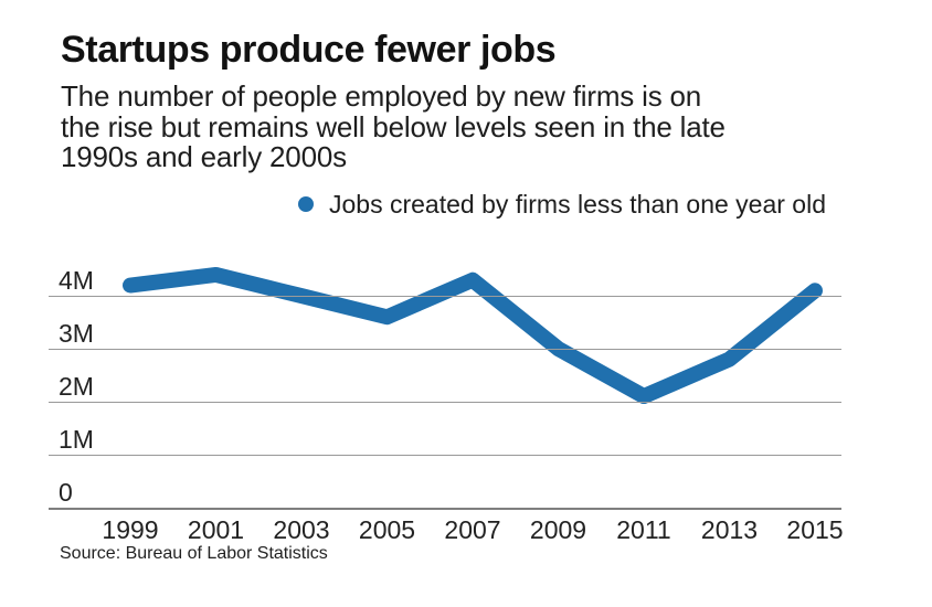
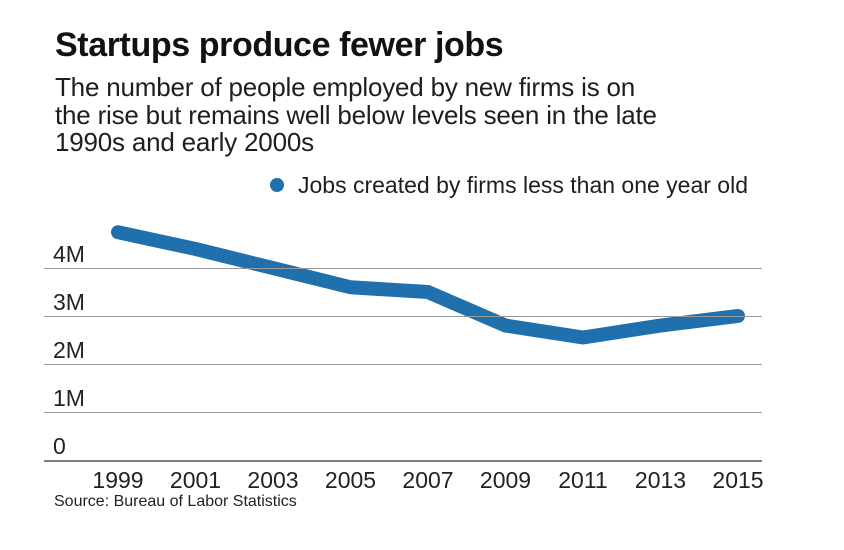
1999: 4.2M -> 4.8M
2007: 4.3M -> 3.5M
2009: 3.0M -> 2.8M
2011: 2.1M -> 2.5M
2015: 4.1M -> 3.0M
